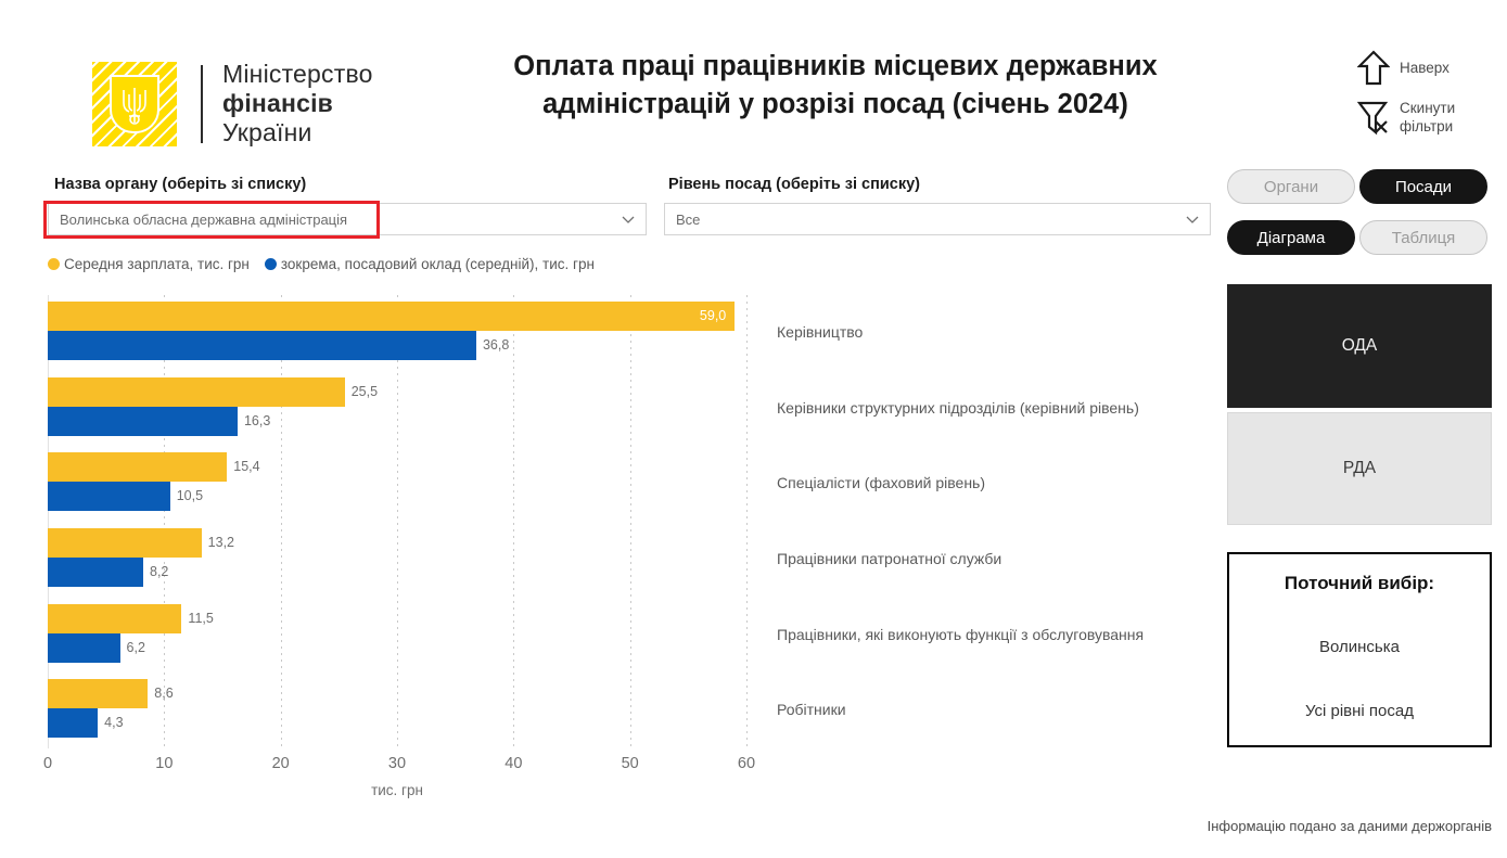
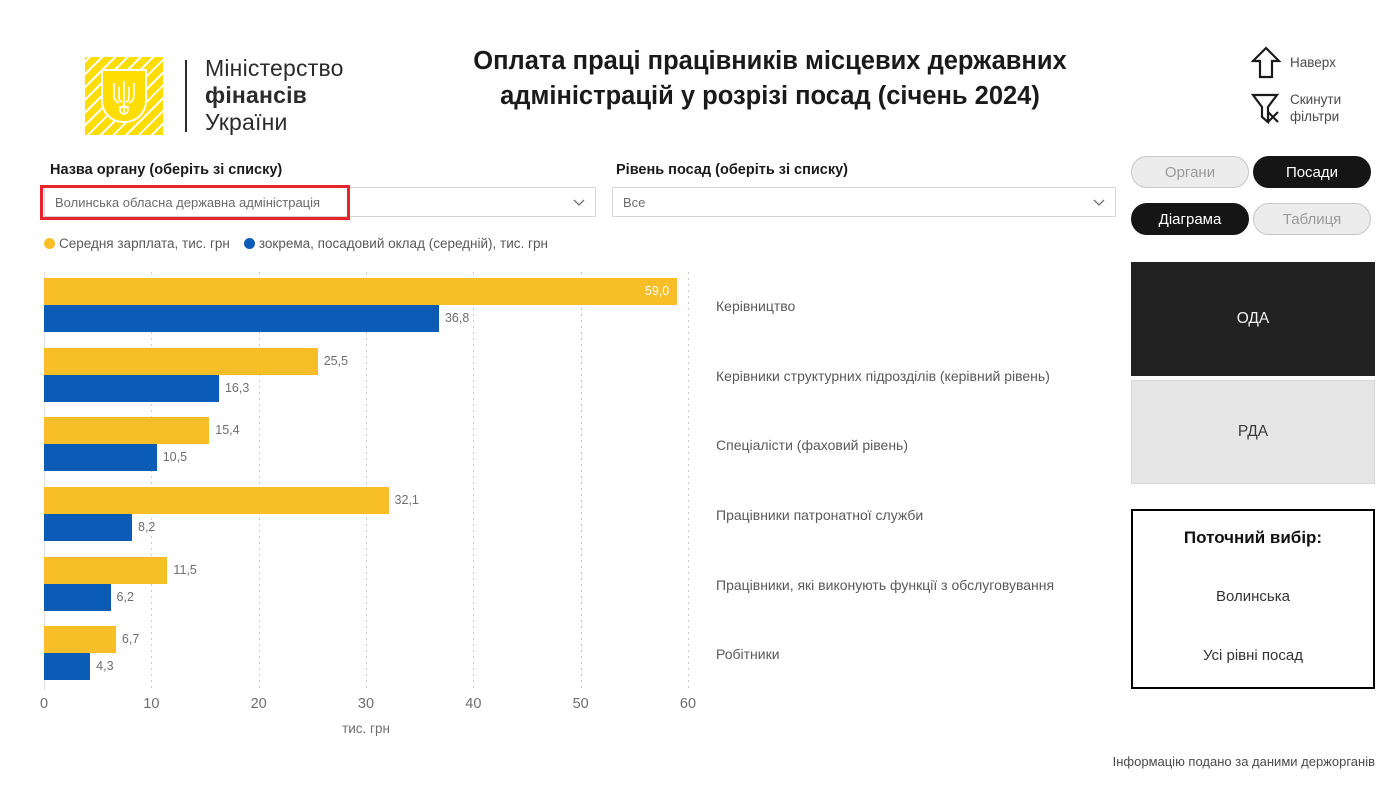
Середня зарплата, тис. грн/Працівники патронатної служби: 13,2 -> 32,1
Середня зарплата, тис. грн/Робітники: 8,6 -> 6,7
